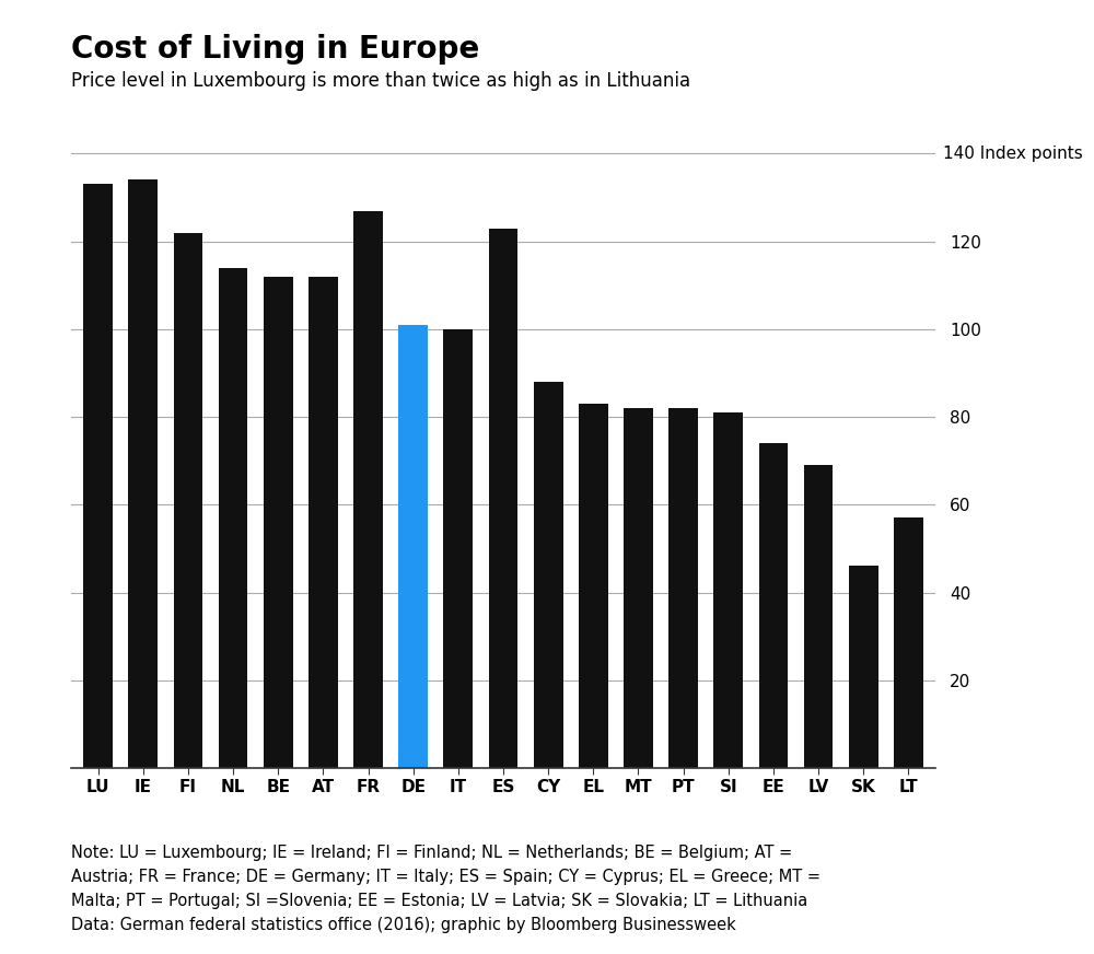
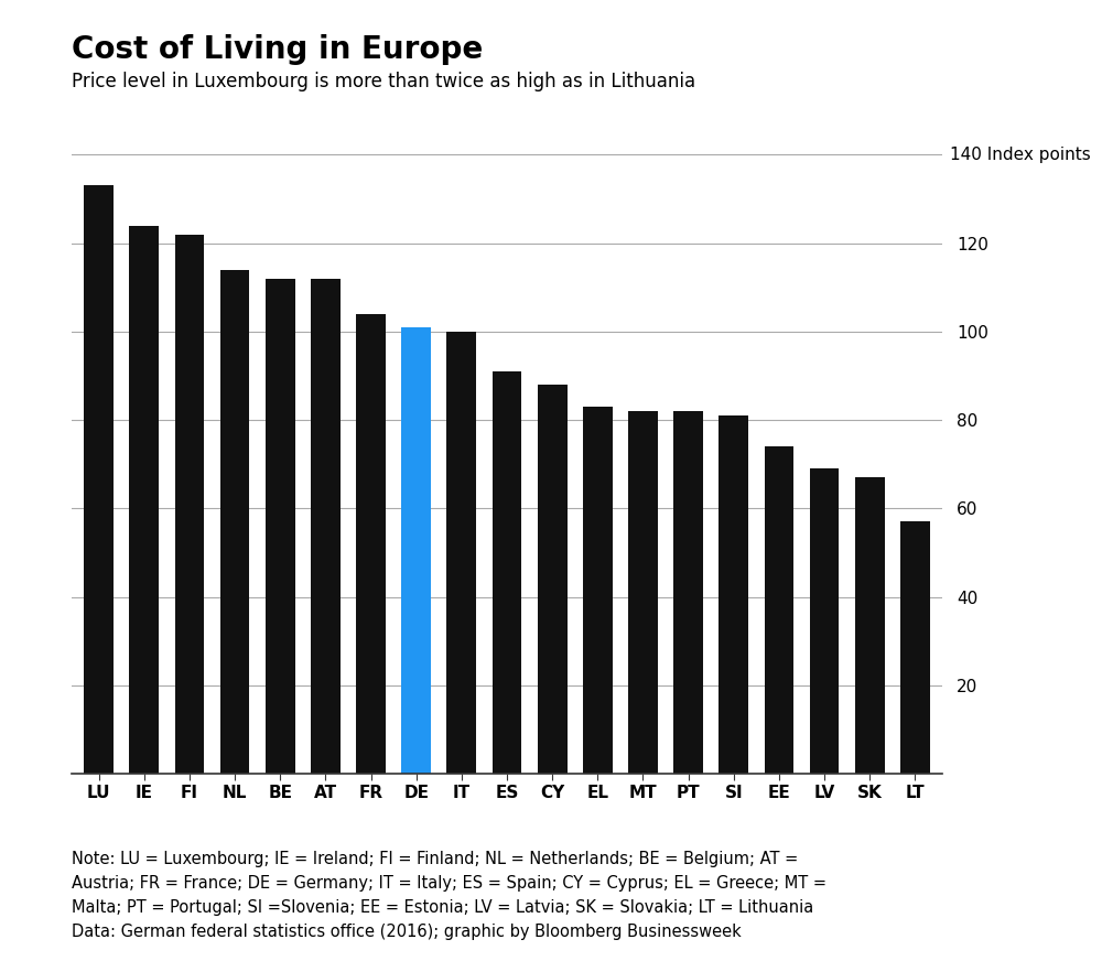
IE: 134 -> 124
FR: 127 -> 104
ES: 123 -> 91
SK: 46 -> 67
